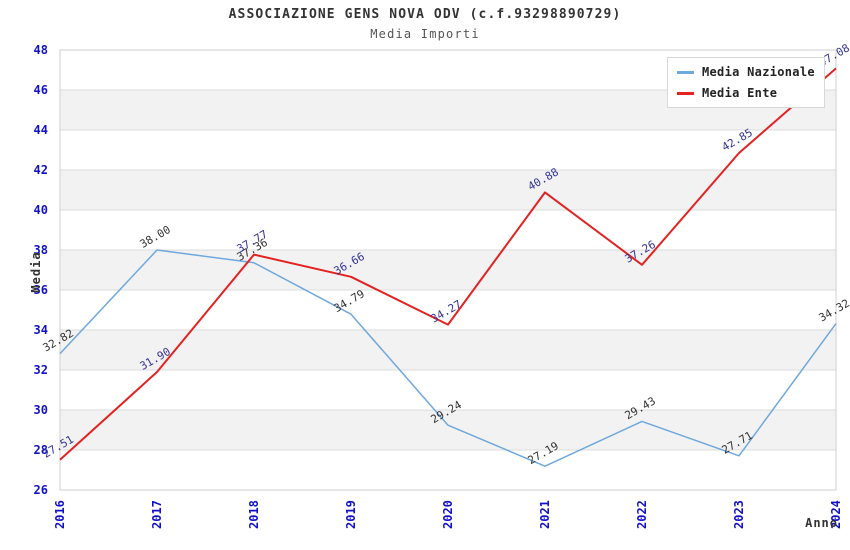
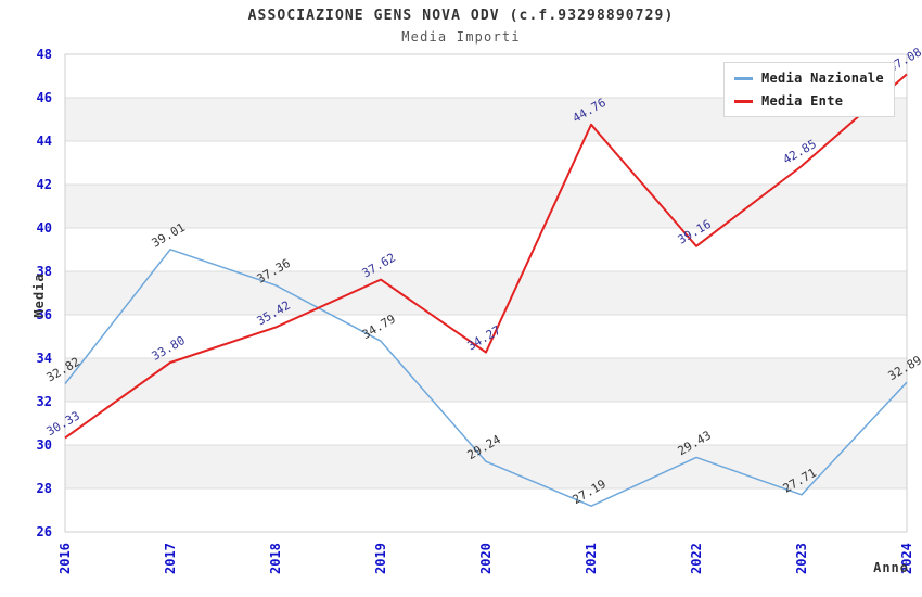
Media Ente/2016: 27.51 -> 30.33
Media Nazionale/2017: 38.00 -> 39.01
Media Ente/2017: 31.90 -> 33.80
Media Ente/2018: 37.77 -> 35.42
Media Ente/2019: 36.66 -> 37.62
Media Ente/2021: 40.88 -> 44.76
Media Ente/2022: 37.26 -> 39.16
Media Nazionale/2024: 34.32 -> 32.89
